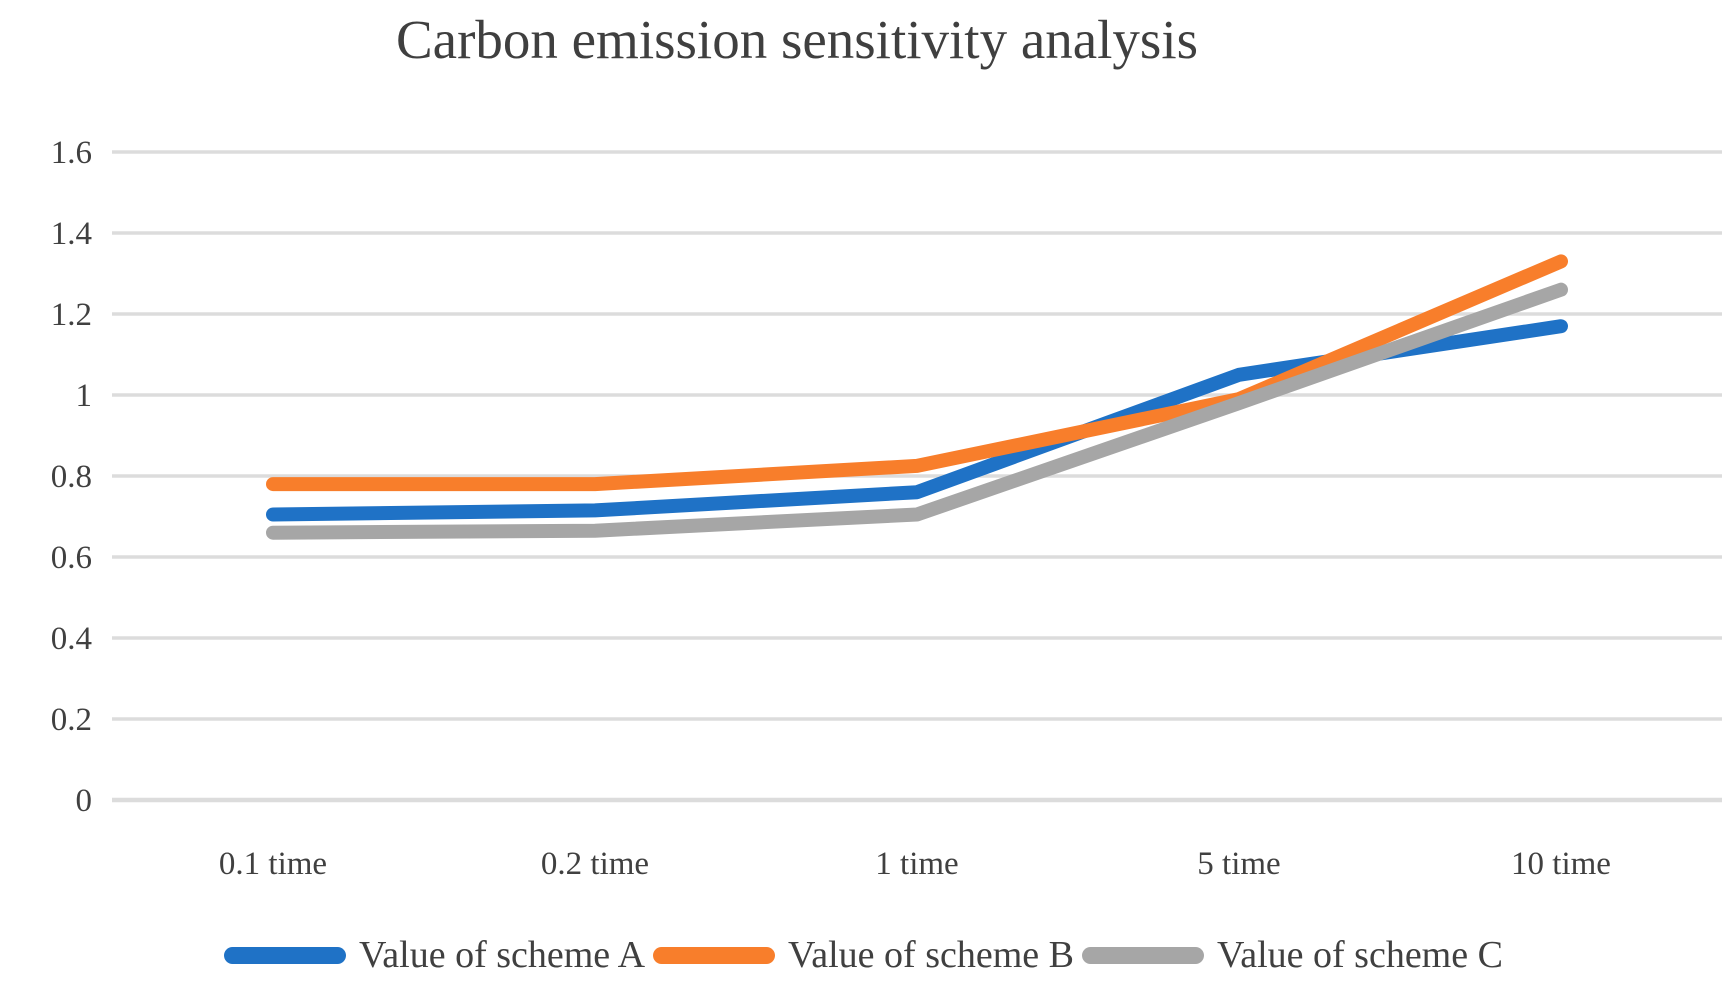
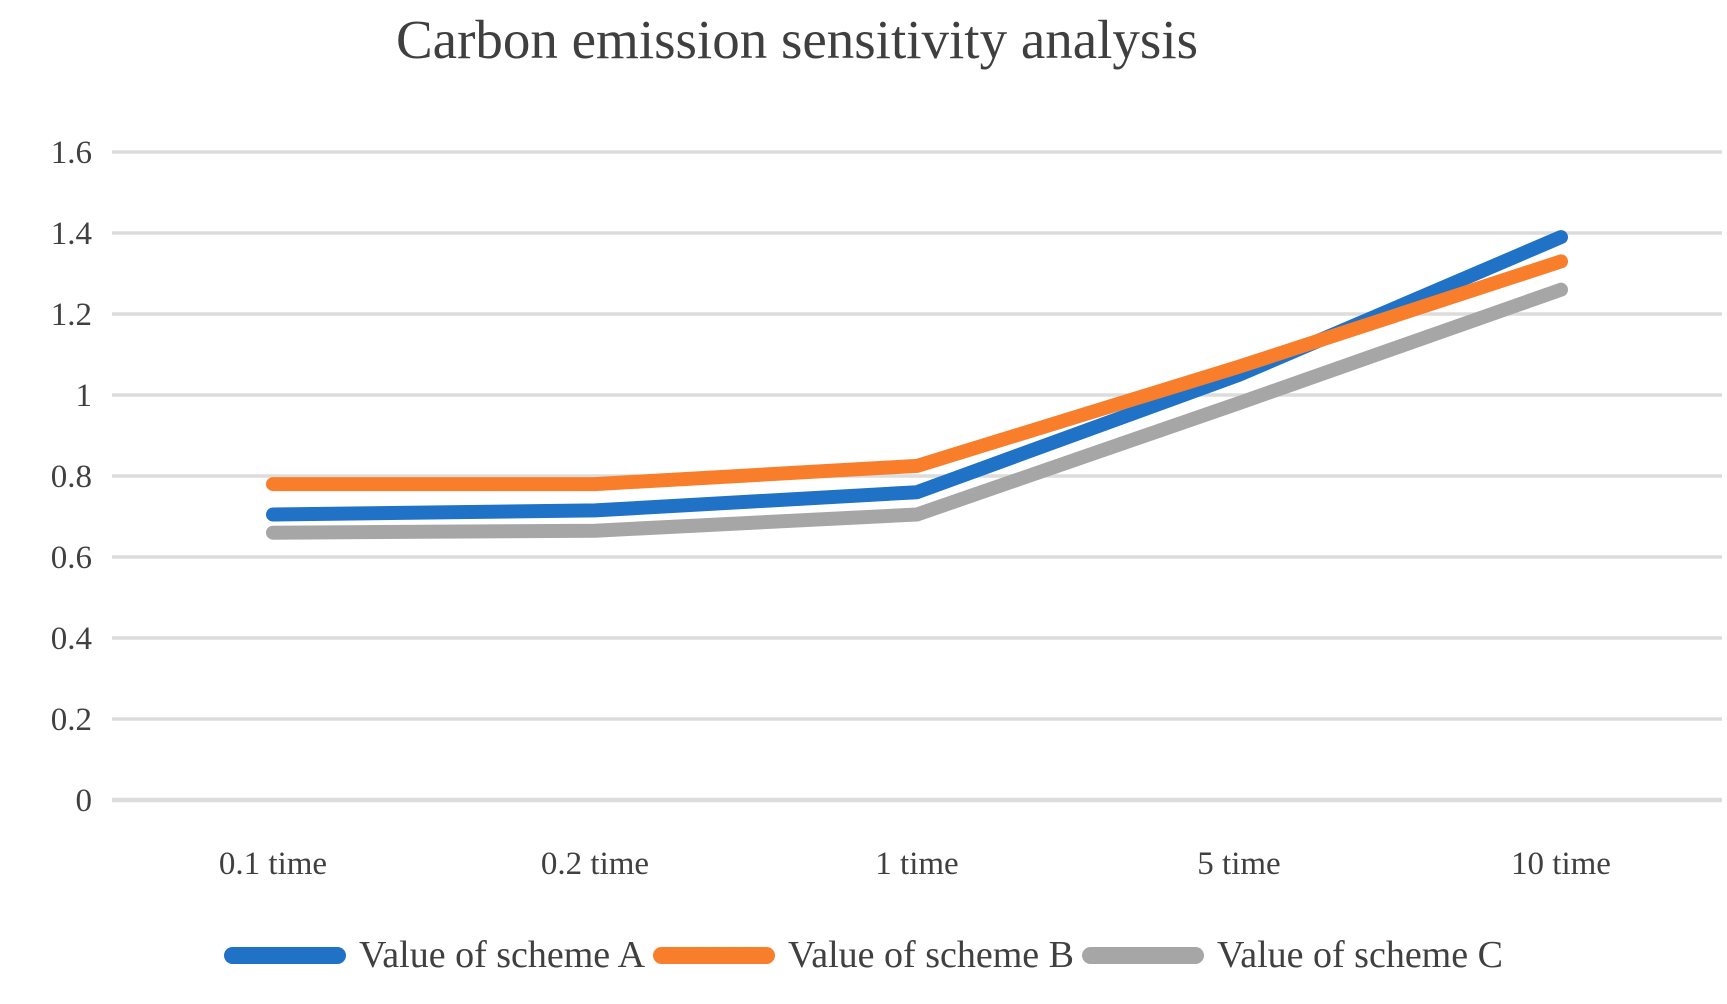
Value of scheme B/5 time: 0.99 -> 1.07
Value of scheme A/10 time: 1.17 -> 1.39
